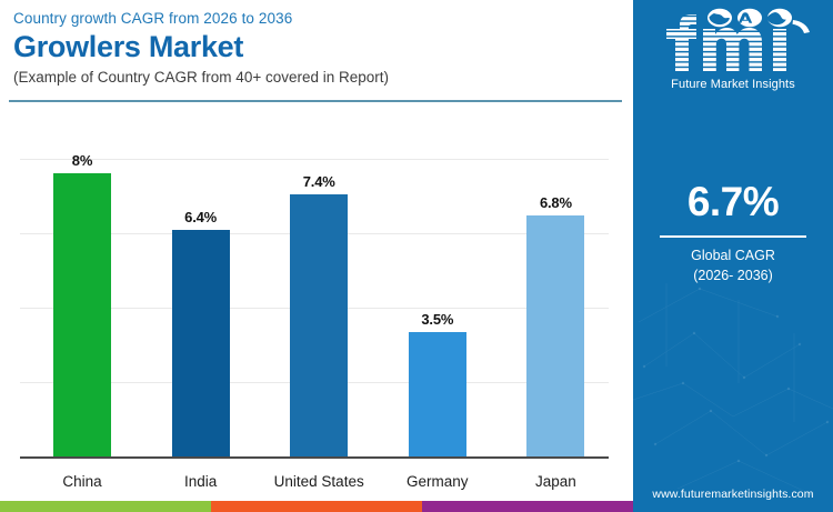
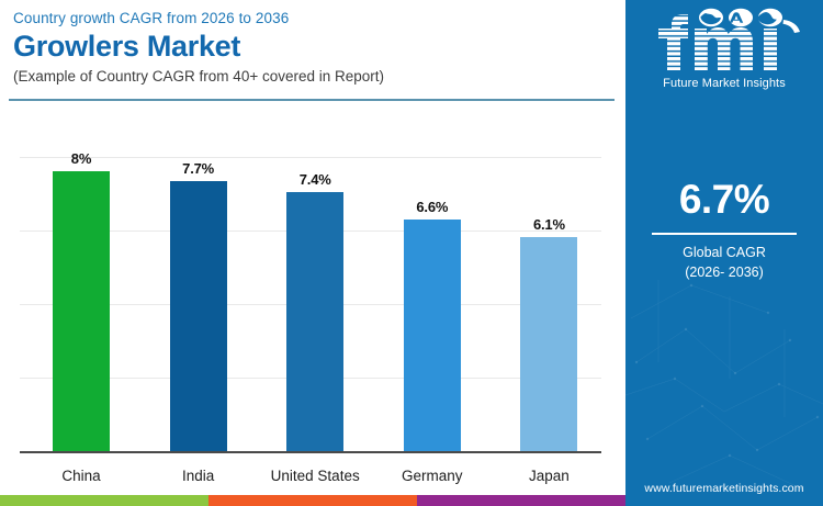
India: 6.4% -> 7.7%
Germany: 3.5% -> 6.6%
Japan: 6.8% -> 6.1%
